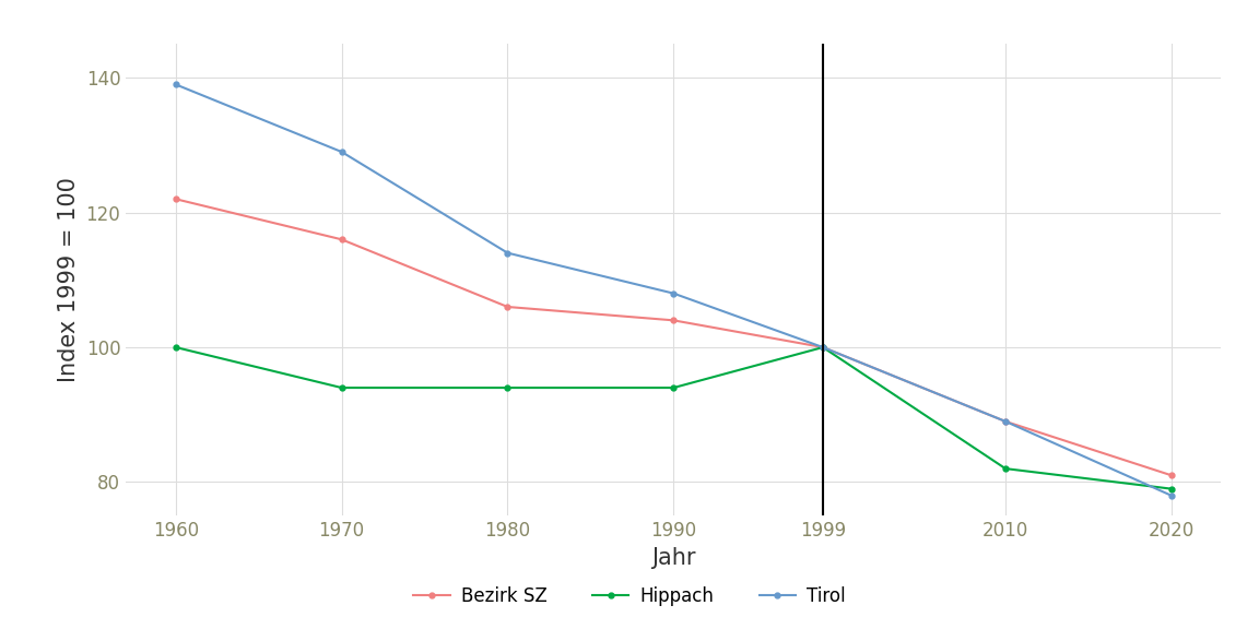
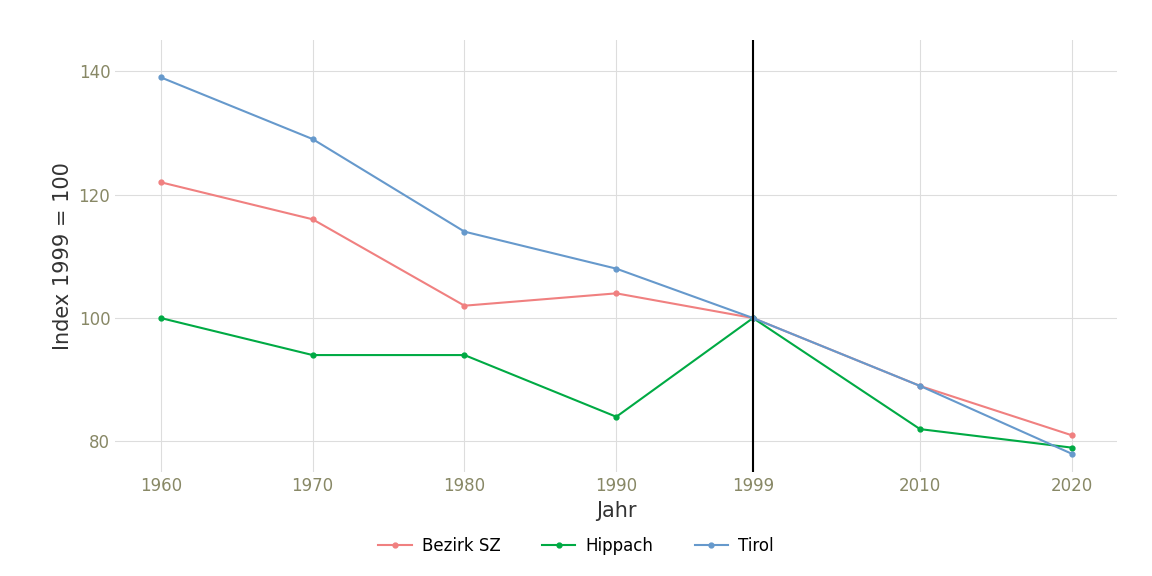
Bezirk SZ/1980: 106 -> 102
Hippach/1990: 94 -> 84
